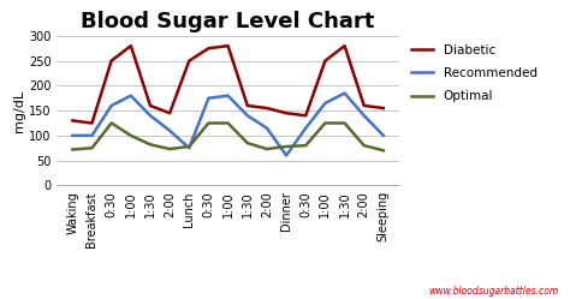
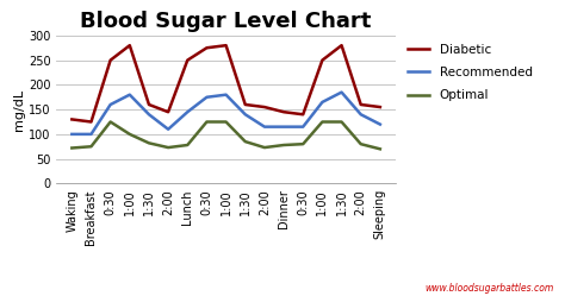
Recommended/Lunch: 75 -> 145
Recommended/Dinner: 60 -> 115
Recommended/Sleeping: 100 -> 120
